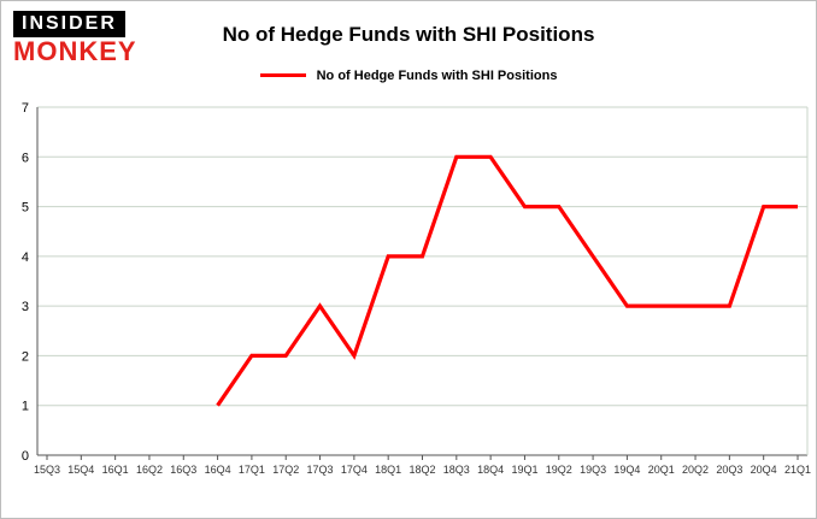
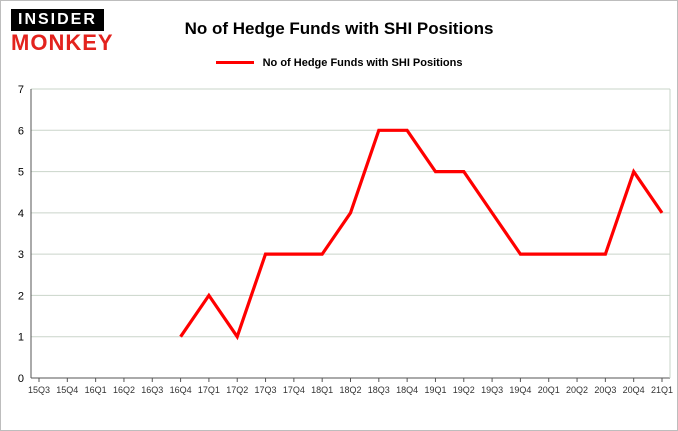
17Q2: 2 -> 1
17Q4: 2 -> 3
18Q1: 4 -> 3
21Q1: 5 -> 4
